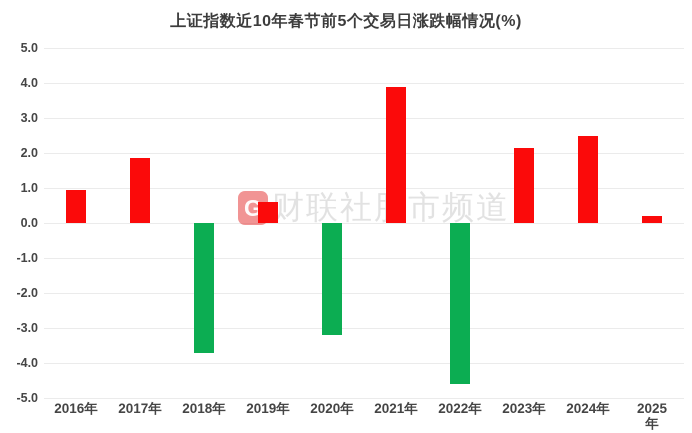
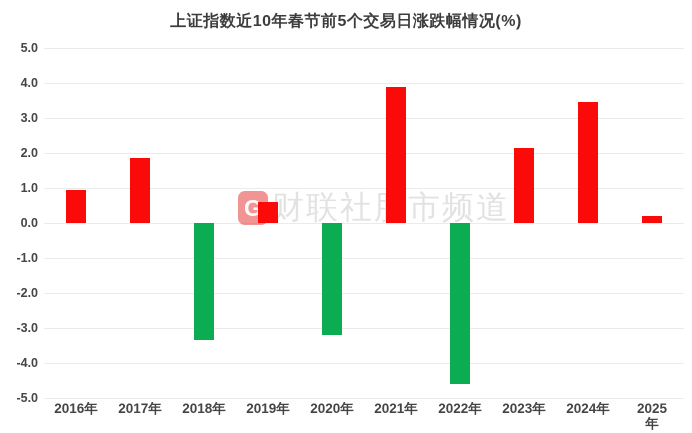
2018年: -3.7 -> -3.4
2024年: 2.5 -> 3.5
